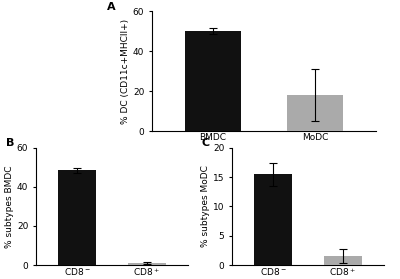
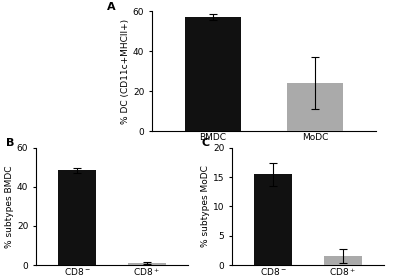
BMDC: 50 -> 57
MoDC: 18 -> 24
